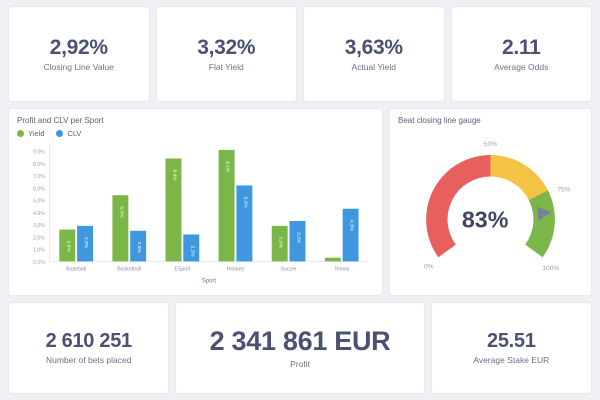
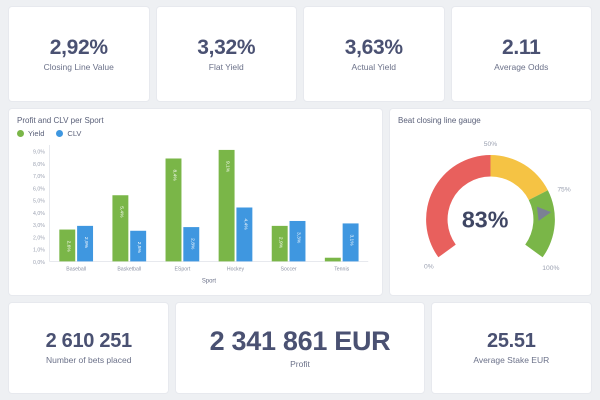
CLV/ESport: 2,2% -> 2,8%
CLV/Hockey: 6,2% -> 4,4%
CLV/Tennis: 4,3% -> 3,1%
